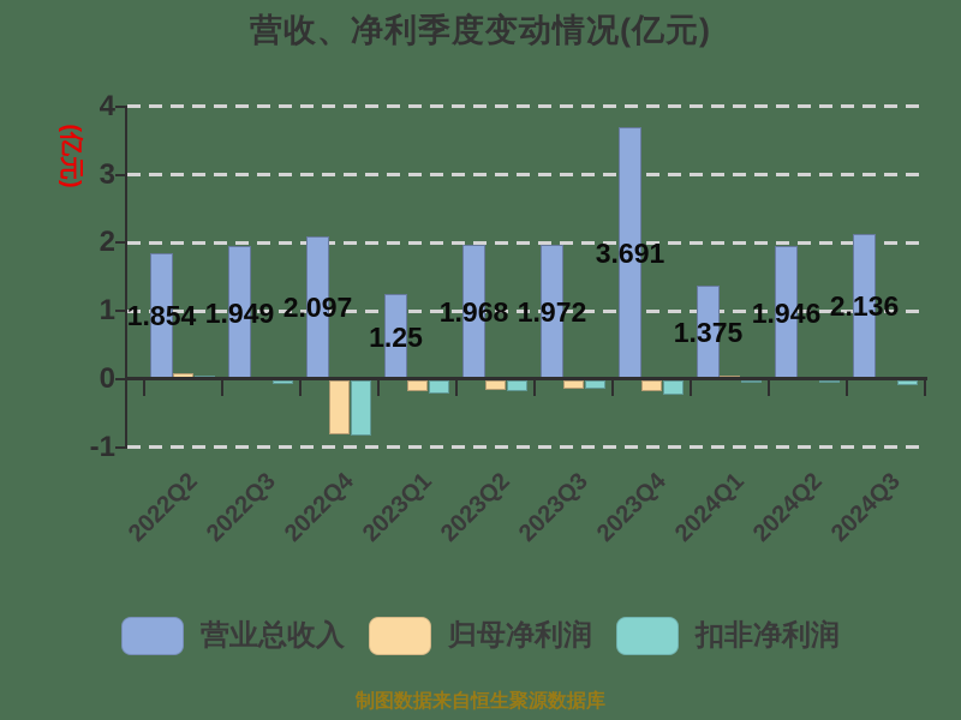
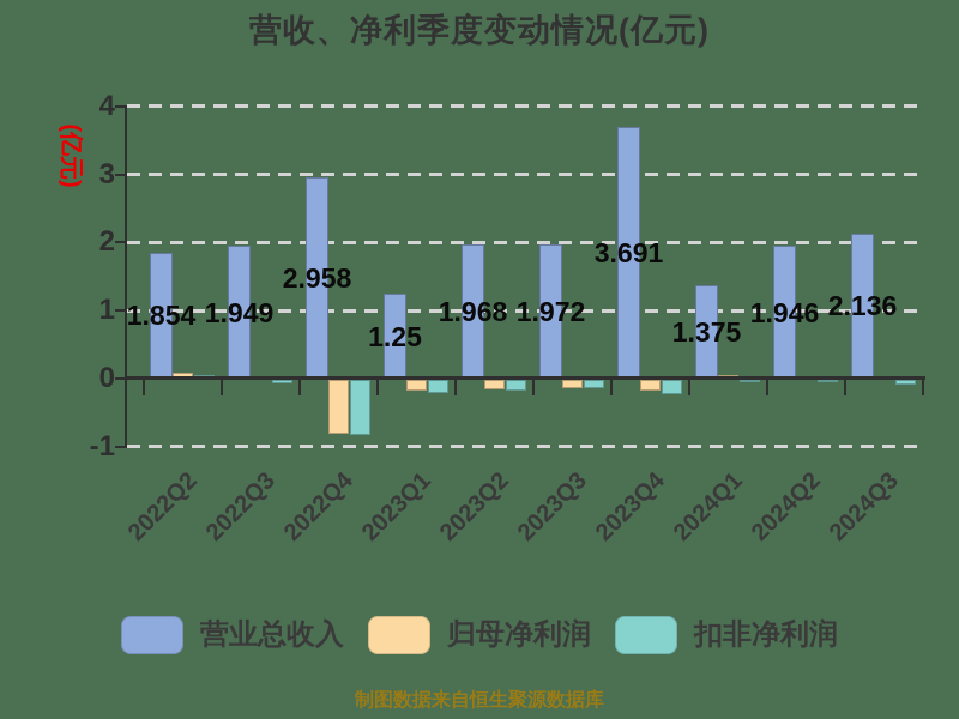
营业总收入/2022Q4: 2.097 -> 2.958
